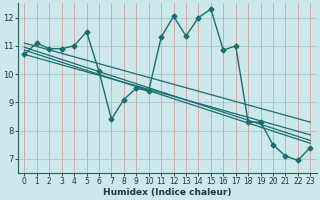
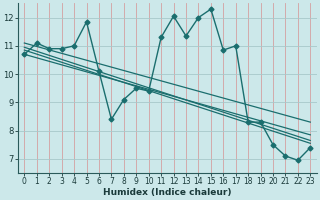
5: 11.50 -> 11.85
